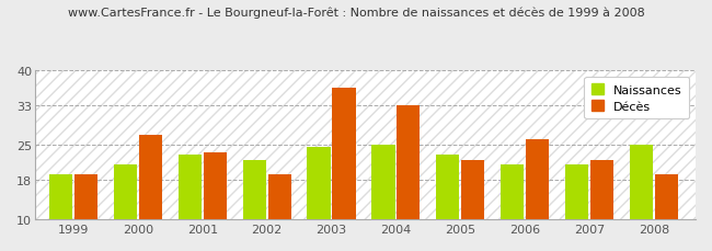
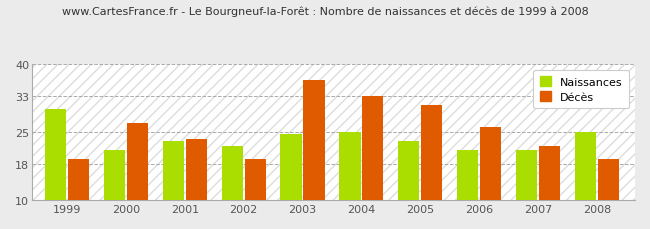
Naissances/1999: 19.0 -> 30.0
Décès/2005: 22.0 -> 31.0
